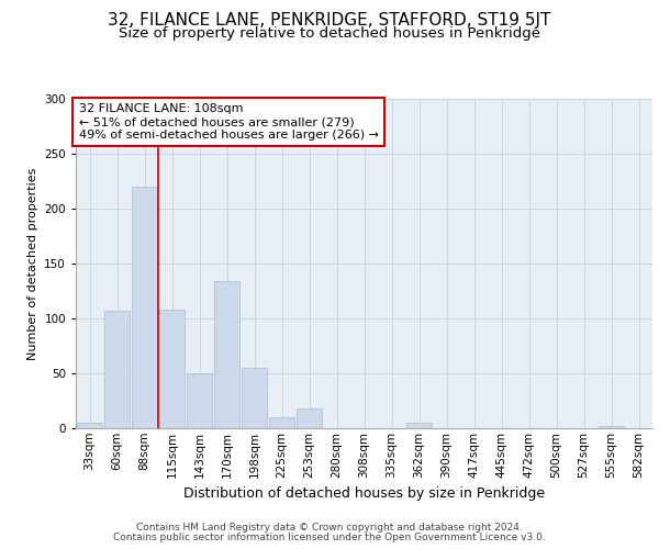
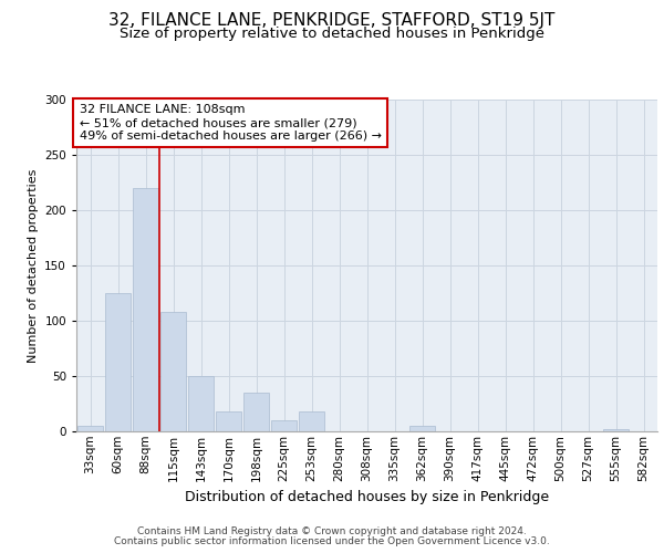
60sqm: 107 -> 125
170sqm: 134 -> 18
198sqm: 55 -> 35
